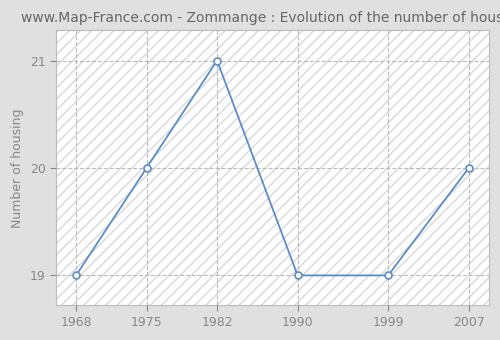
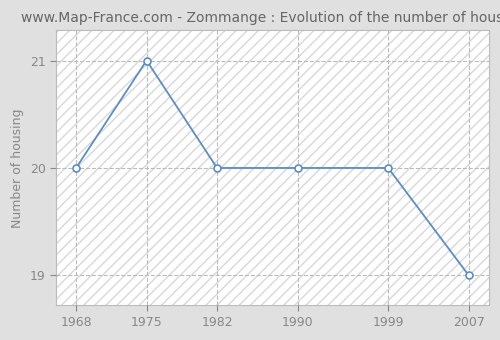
1968: 19 -> 20
1975: 20 -> 21
1982: 21 -> 20
1990: 19 -> 20
1999: 19 -> 20
2007: 20 -> 19
